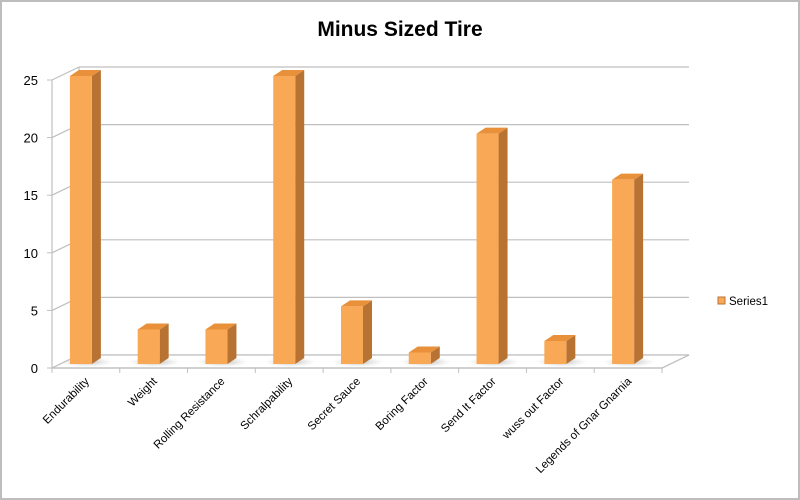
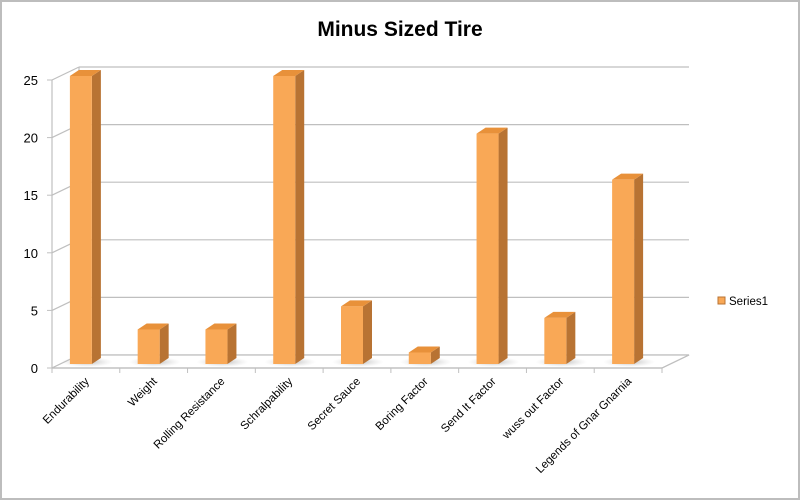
wuss out Factor: 2 -> 4
